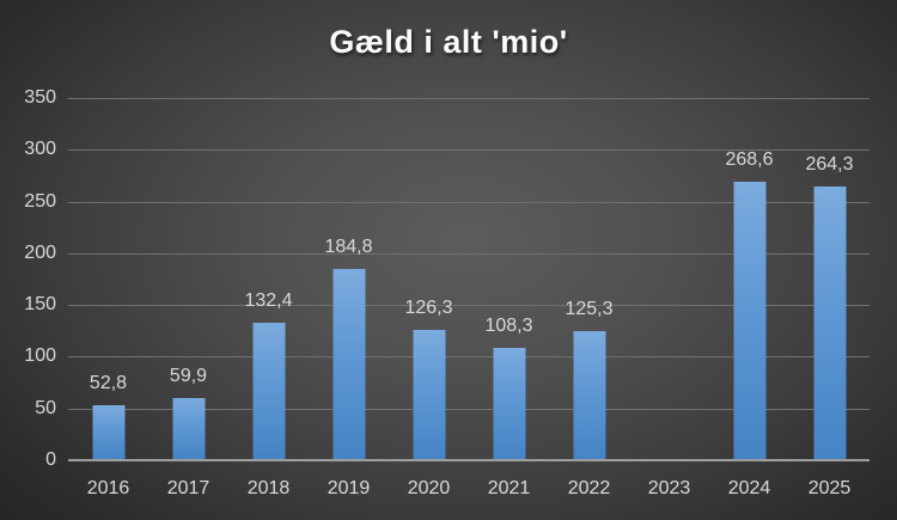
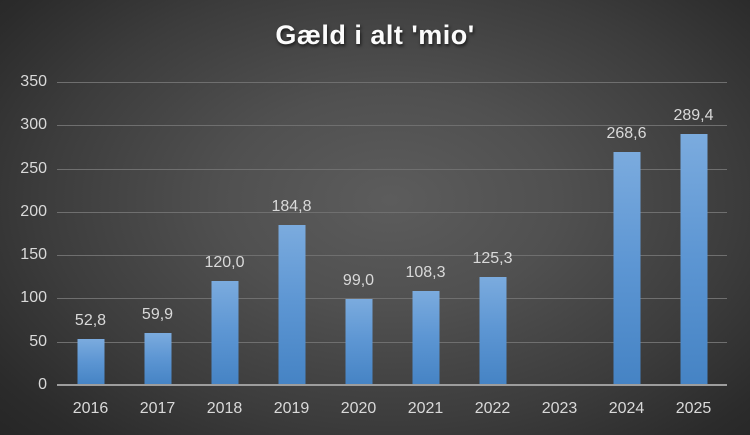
2018: 132,4 -> 120,0
2020: 126,3 -> 99,0
2025: 264,3 -> 289,4
